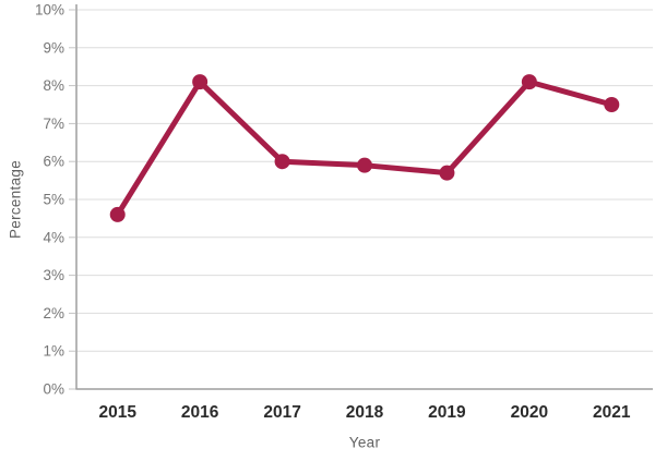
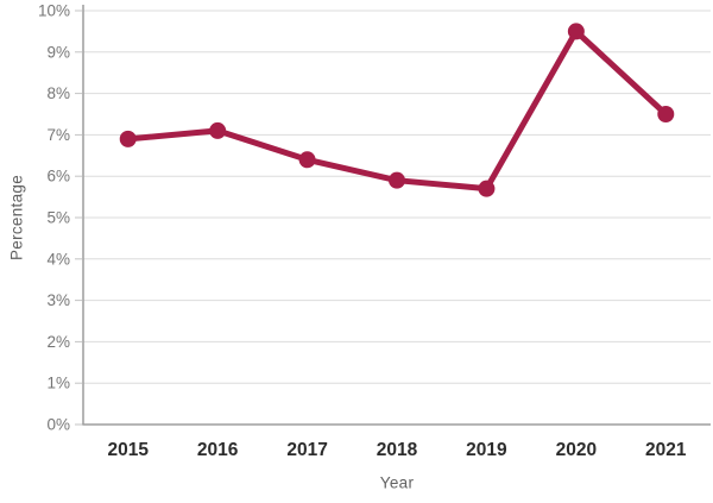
2015: 4.6% -> 6.9%
2016: 8.1% -> 7.1%
2017: 6.0% -> 6.4%
2020: 8.1% -> 9.5%
